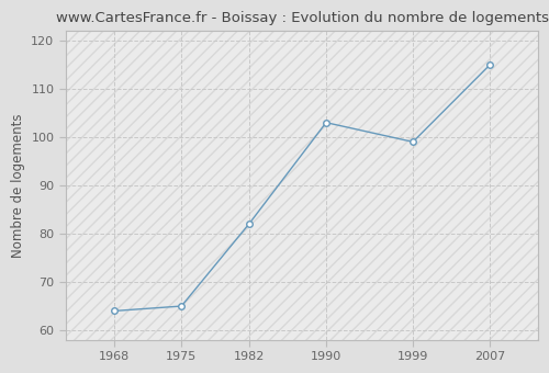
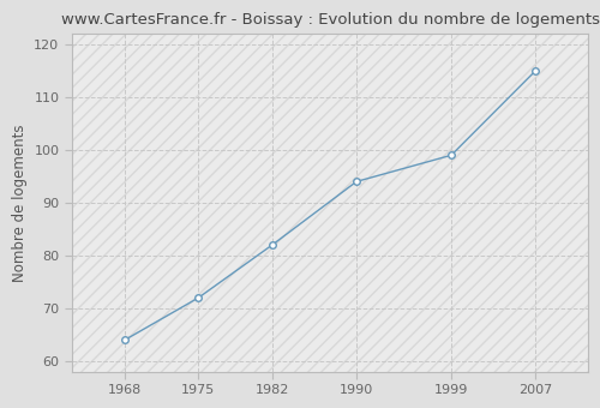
1975: 65 -> 72
1990: 103 -> 94
